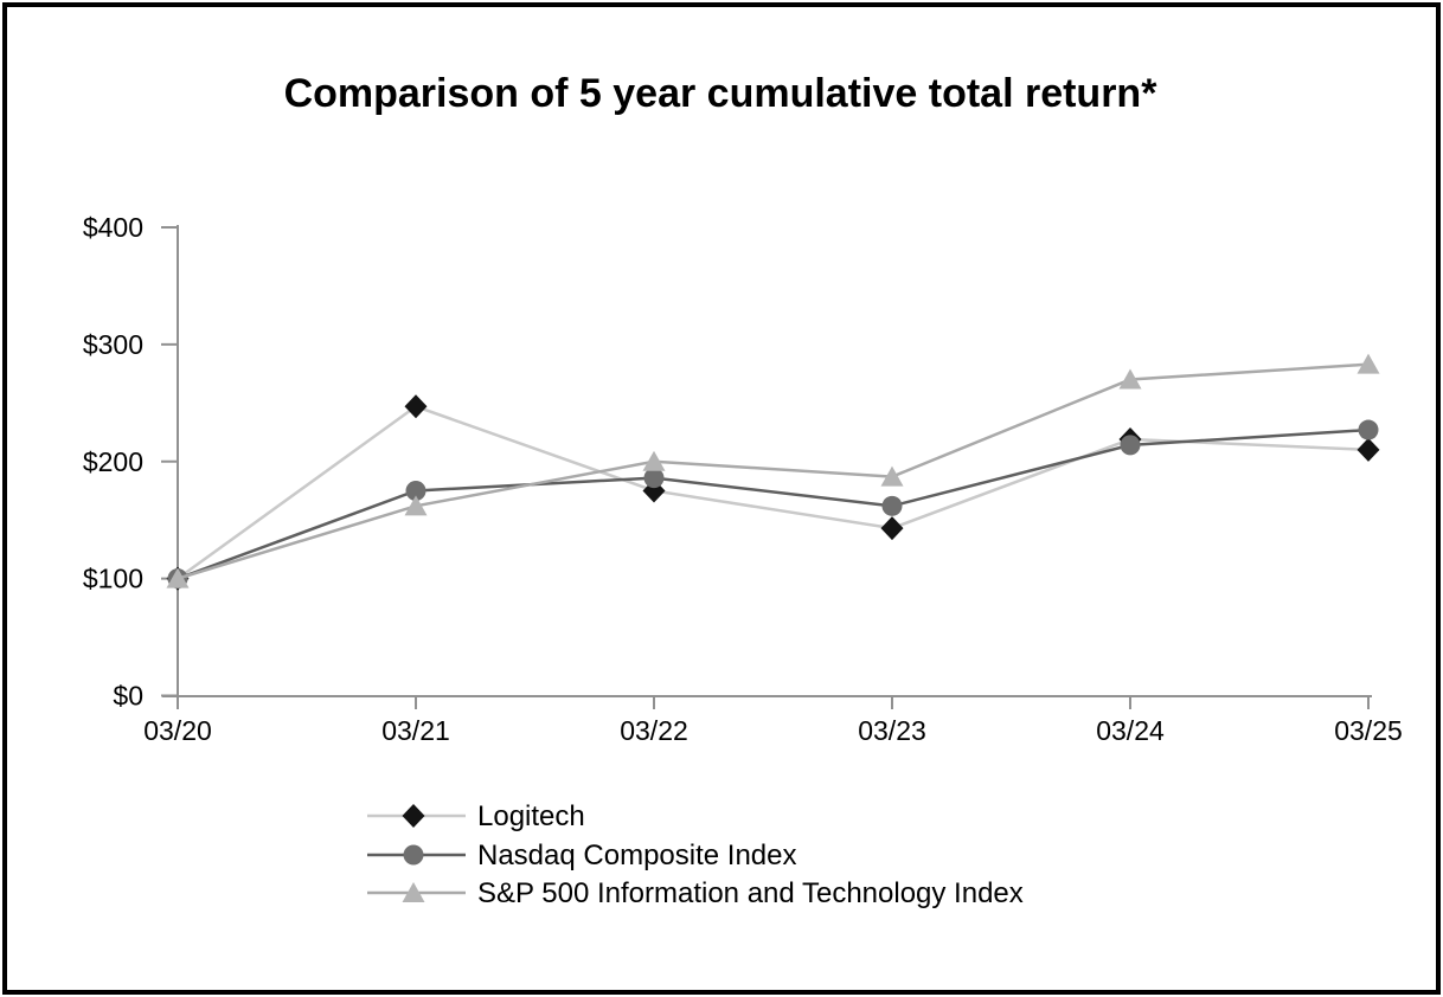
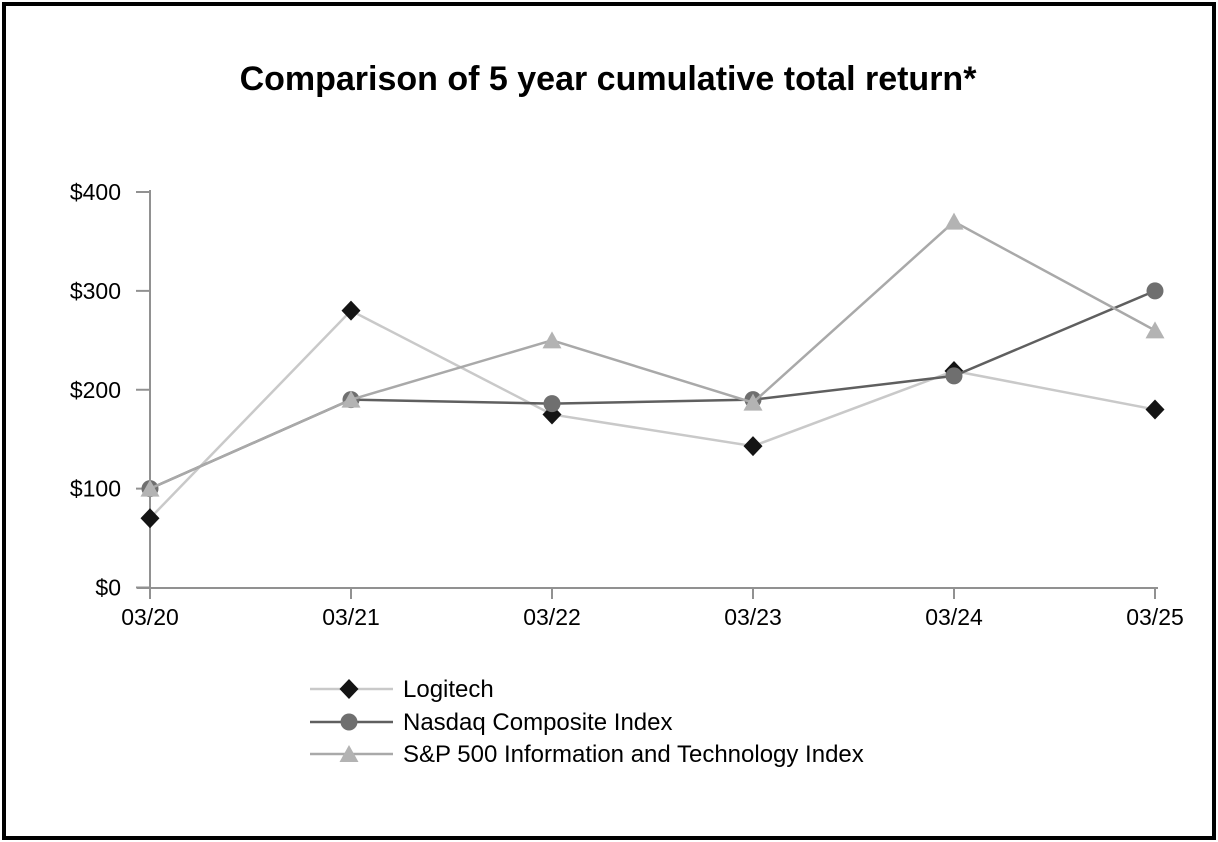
Logitech/03/20: $100 -> $70
Logitech/03/21: $250 -> $280
Nasdaq Composite Index/03/21: $180 -> $190
S&P 500 Information and Technology Index/03/21: $160 -> $190
S&P 500 Information and Technology Index/03/22: $200 -> $250
Nasdaq Composite Index/03/23: $160 -> $190
S&P 500 Information and Technology Index/03/24: $270 -> $370
Logitech/03/25: $210 -> $180
Nasdaq Composite Index/03/25: $230 -> $300
S&P 500 Information and Technology Index/03/25: $280 -> $260
